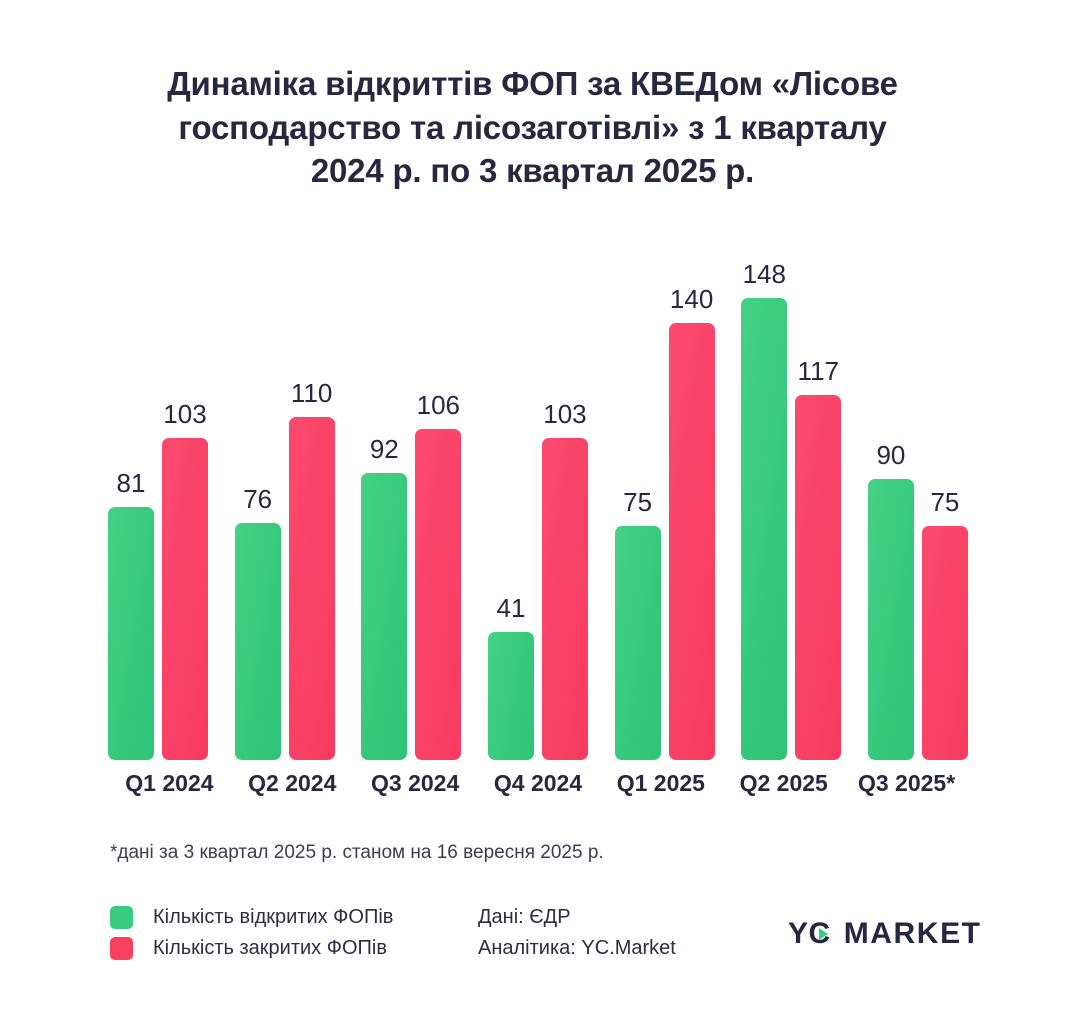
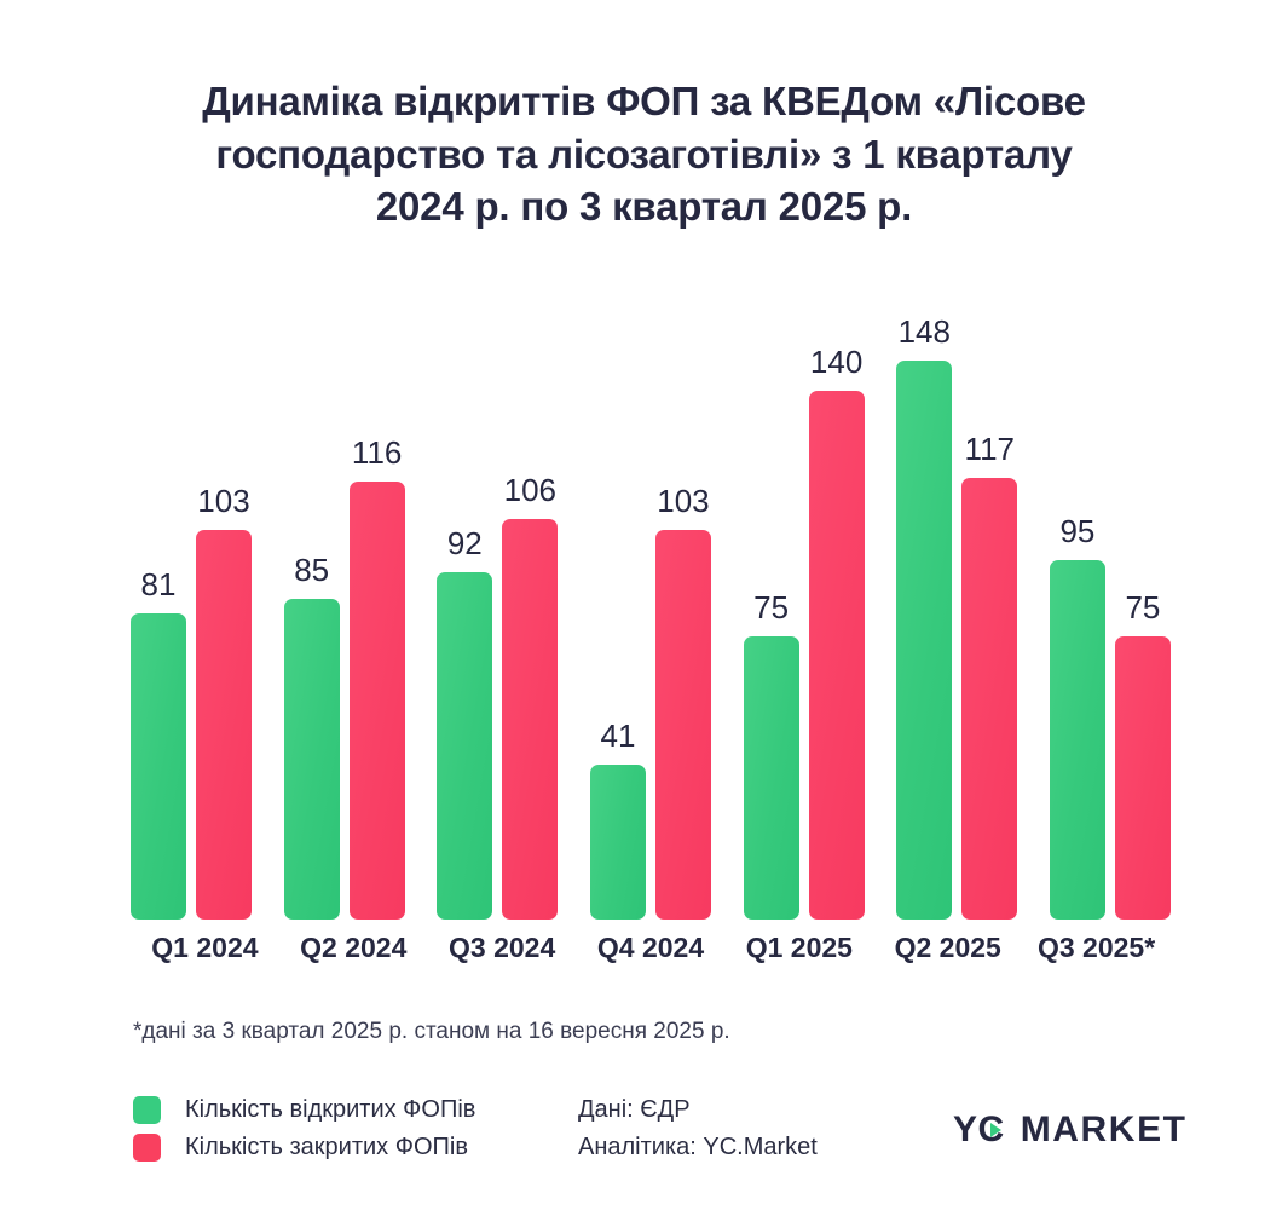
Кількість відкритих ФОПів/Q2 2024: 76 -> 85
Кількість закритих ФОПів/Q2 2024: 110 -> 116
Кількість відкритих ФОПів/Q3 2025*: 90 -> 95
